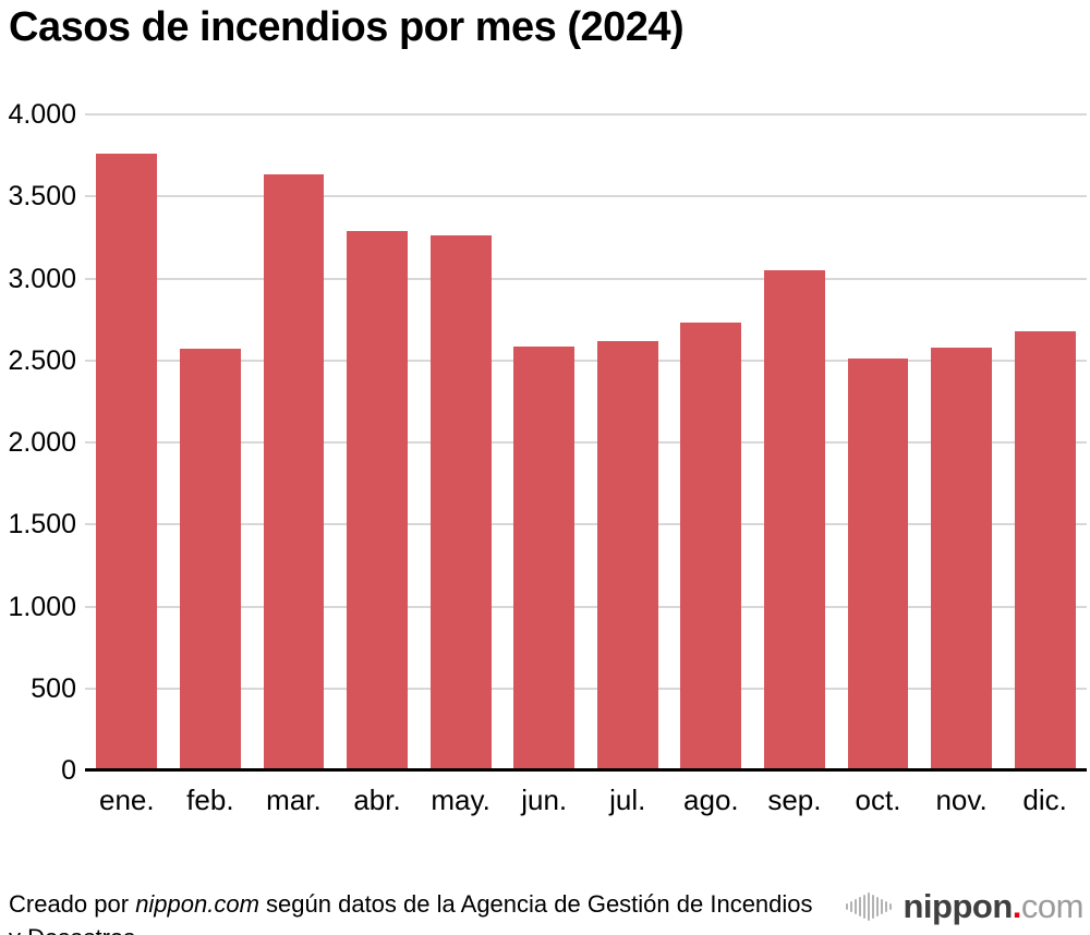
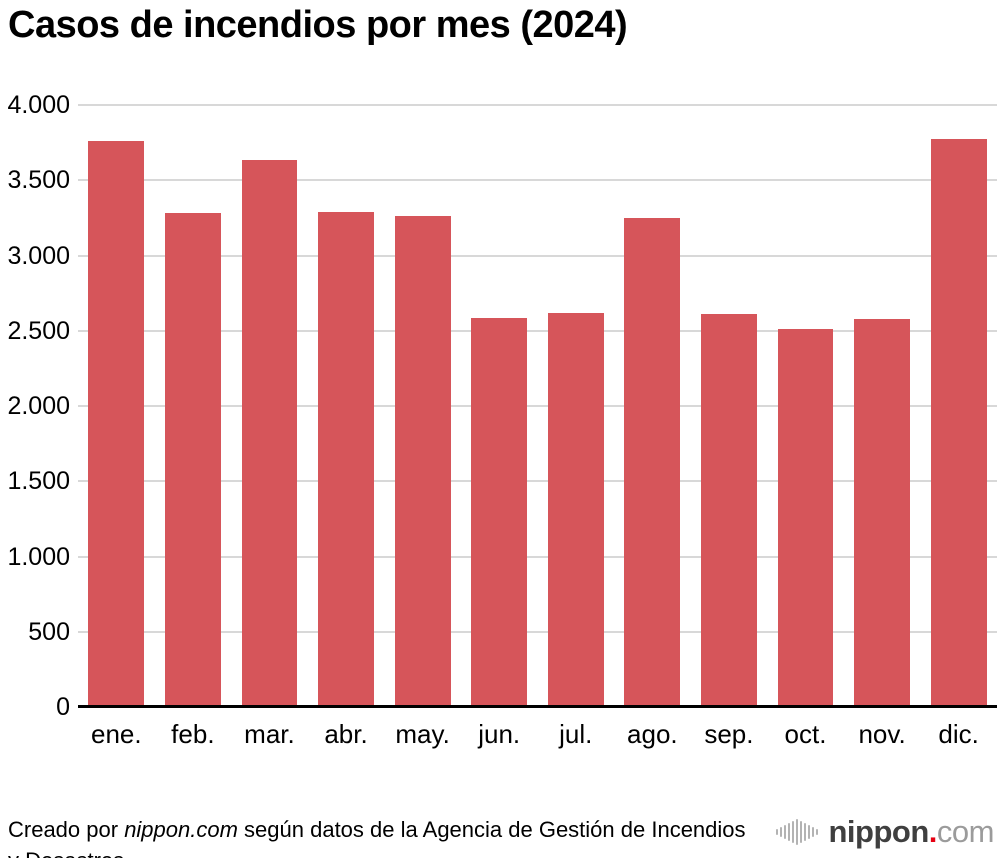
feb.: 2570 -> 3280
ago.: 2730 -> 3250
sep.: 3050 -> 2610
dic.: 2680 -> 3780
